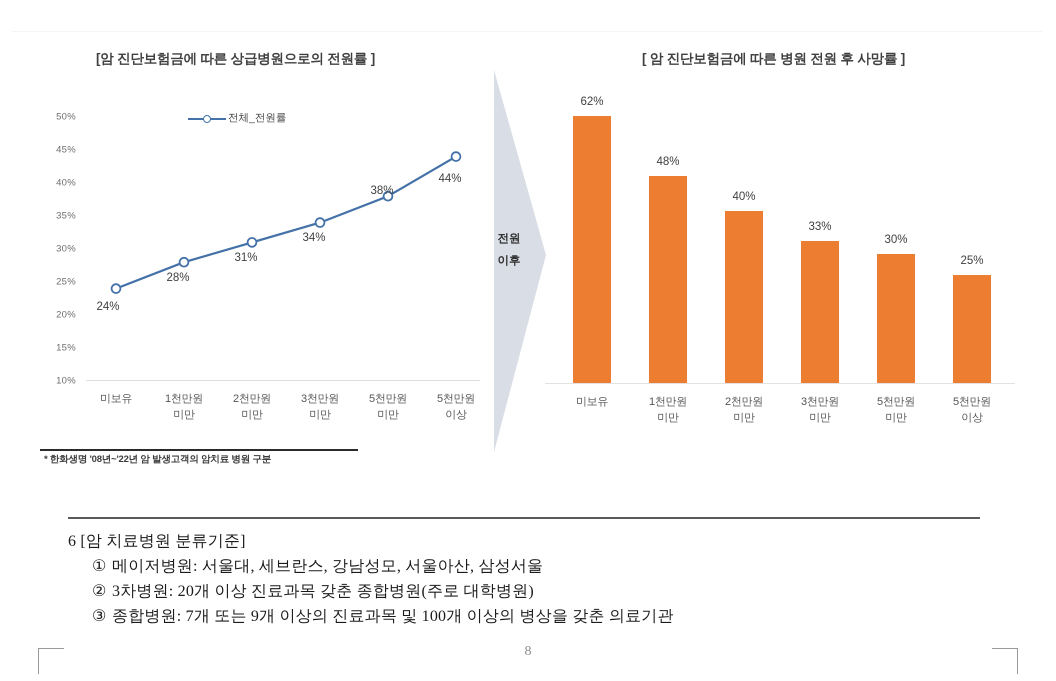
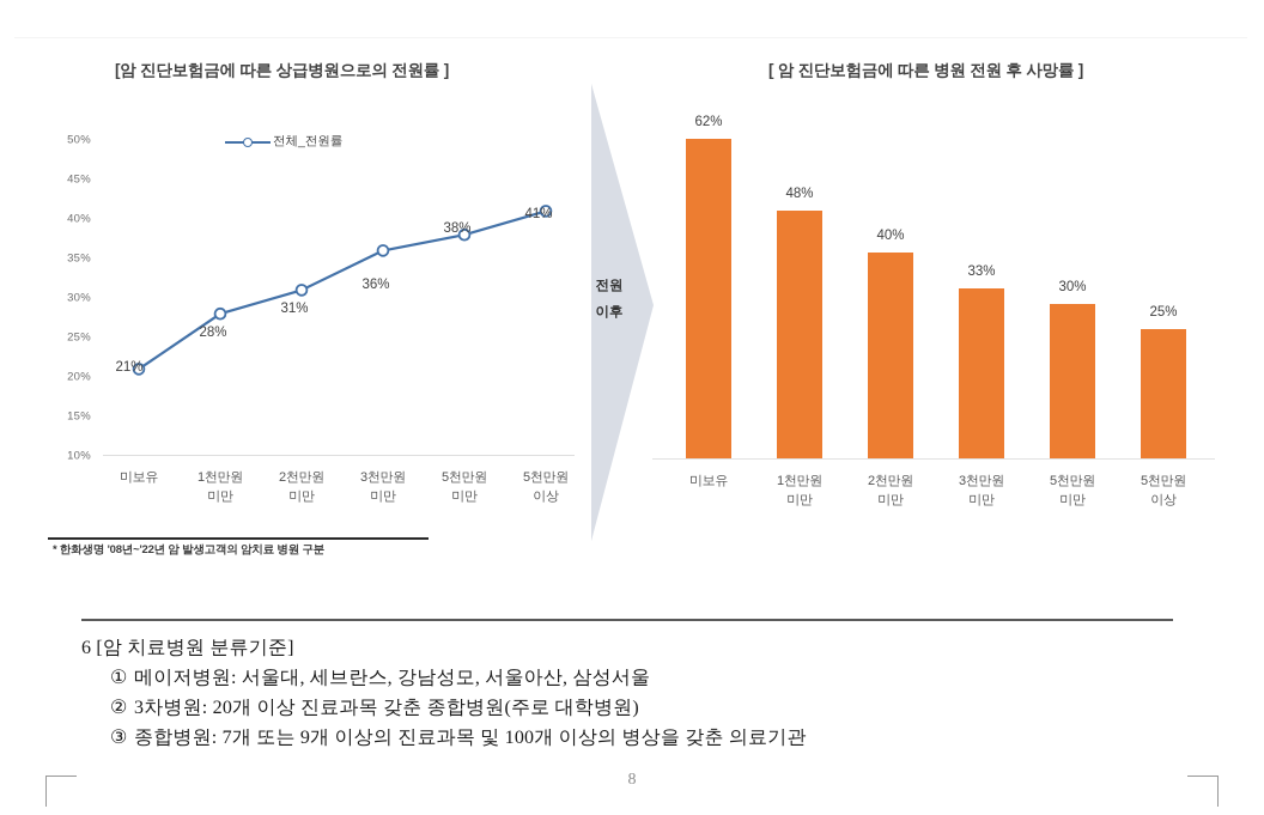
[암 진단보험금에 따른 상급병원으로의 전원률 ]/미보유: 24% -> 21%
[암 진단보험금에 따른 상급병원으로의 전원률 ]/3천만원 미만: 34% -> 36%
[암 진단보험금에 따른 상급병원으로의 전원률 ]/5천만원 이상: 44% -> 41%
